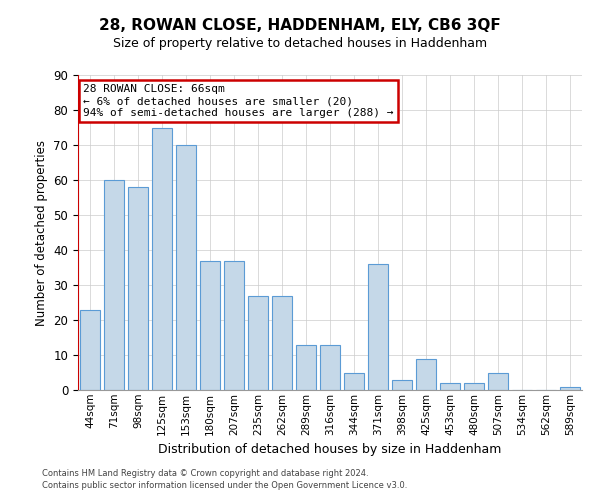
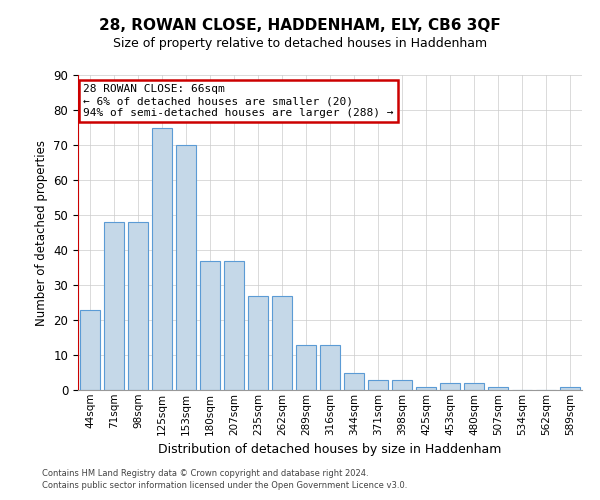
71sqm: 60 -> 48
98sqm: 58 -> 48
371sqm: 36 -> 3
425sqm: 9 -> 1
507sqm: 5 -> 1
